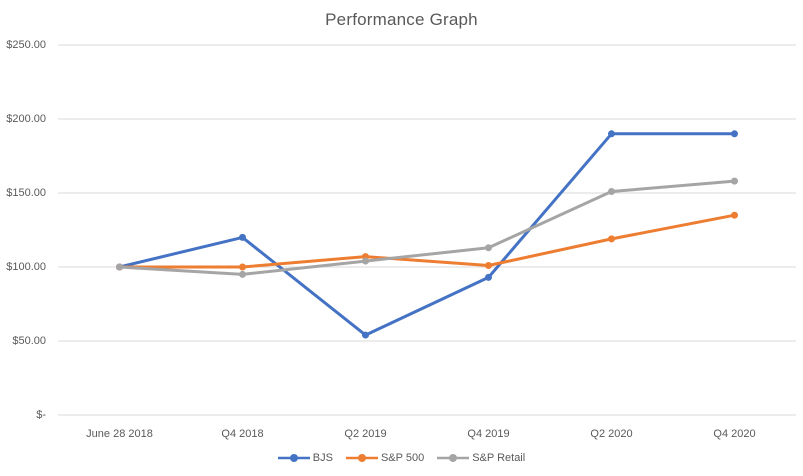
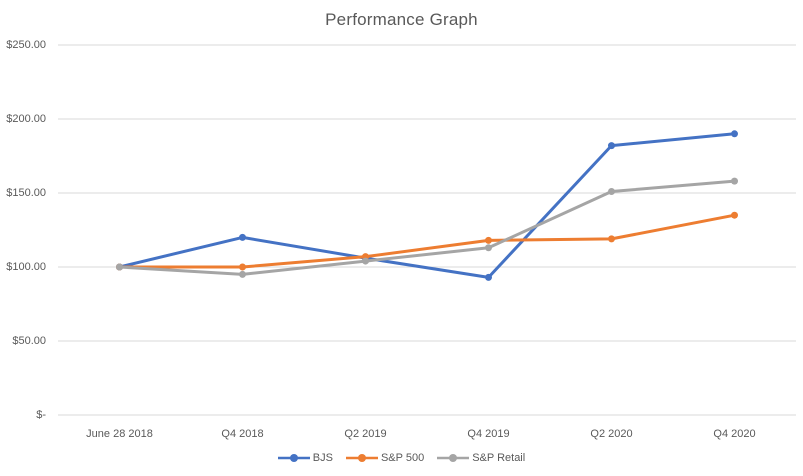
BJS/Q2 2019: $54 -> $106
S&P 500/Q4 2019: $101 -> $118
BJS/Q2 2020: $190 -> $182
